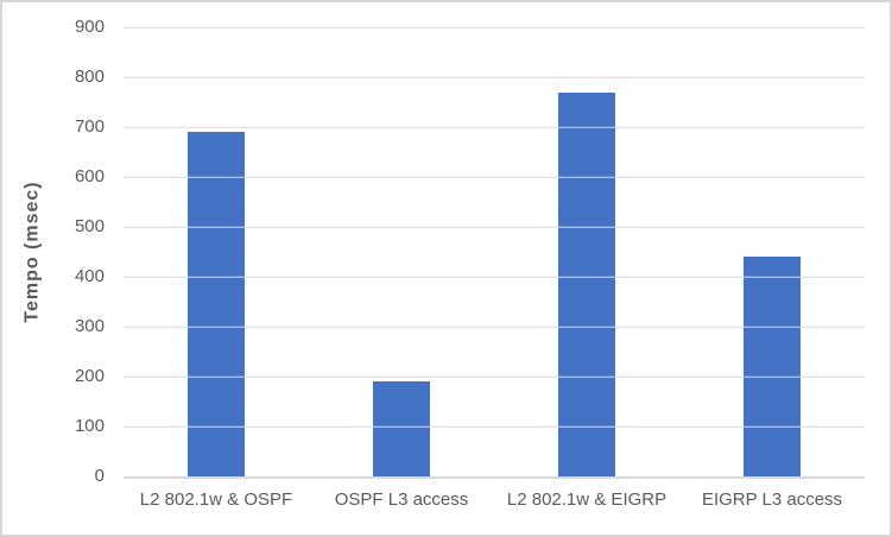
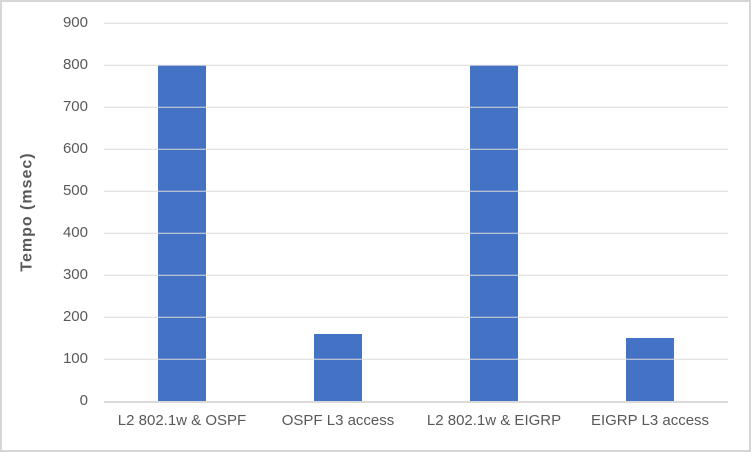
L2 802.1w & OSPF: 690 -> 800
OSPF L3 access: 190 -> 160
L2 802.1w & EIGRP: 770 -> 800
EIGRP L3 access: 440 -> 150
